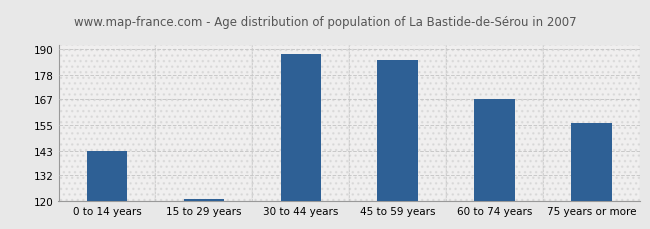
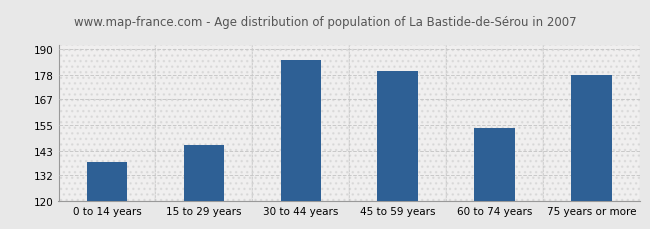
0 to 14 years: 143 -> 138
15 to 29 years: 121 -> 146
30 to 44 years: 188 -> 185
45 to 59 years: 185 -> 180
60 to 74 years: 167 -> 154
75 years or more: 156 -> 178
